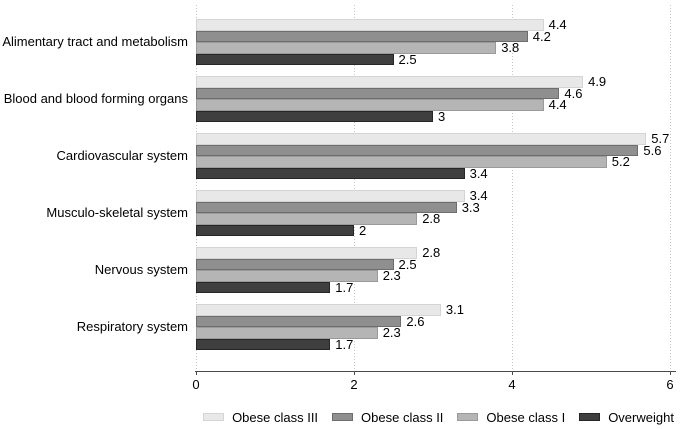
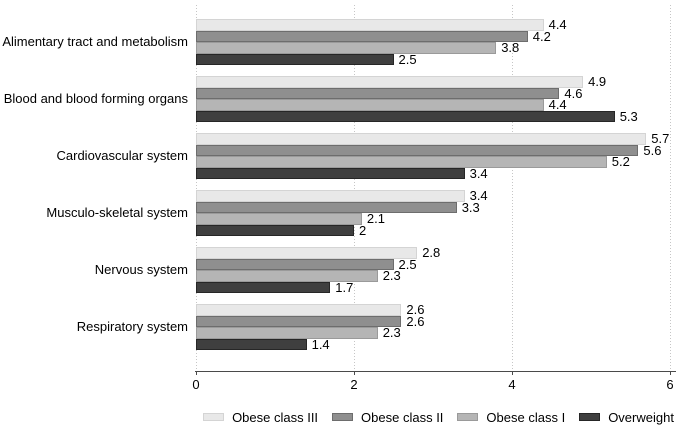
Overweight/Blood and blood forming organs: 3 -> 5.3
Obese class I/Musculo-skeletal system: 2.8 -> 2.1
Obese class III/Respiratory system: 3.1 -> 2.6
Overweight/Respiratory system: 1.7 -> 1.4
